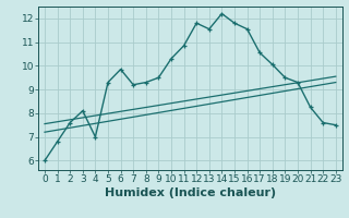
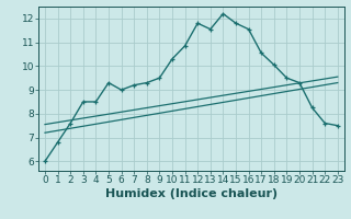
3: 8.10 -> 8.50
4: 7.00 -> 8.50
6: 9.85 -> 9.00
